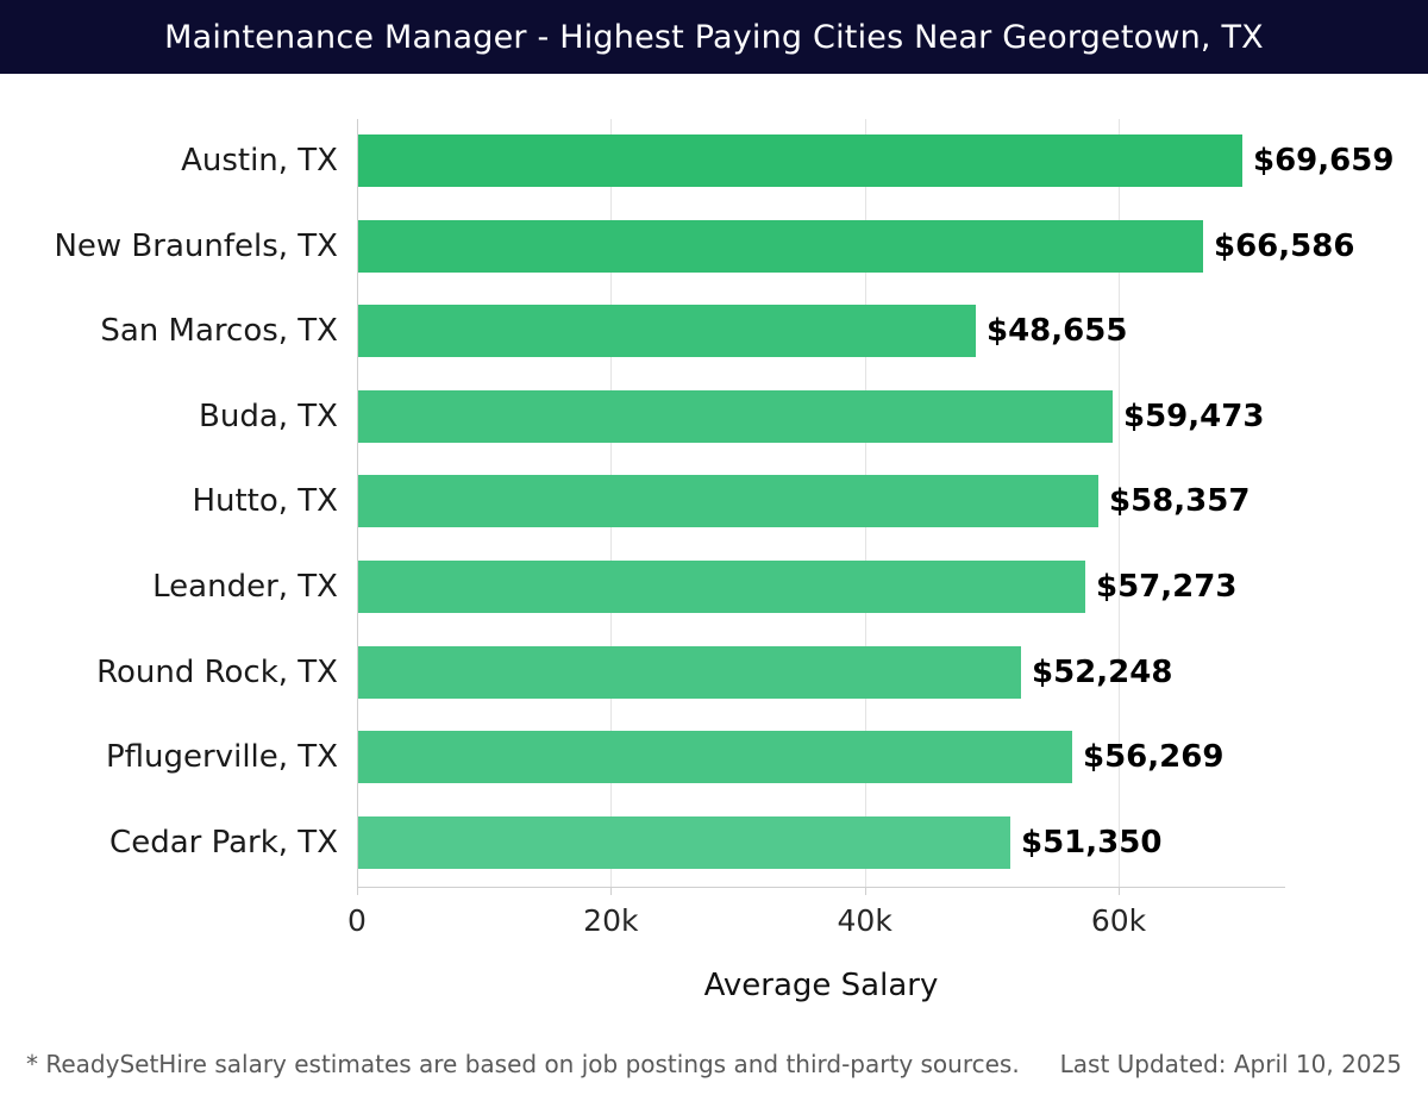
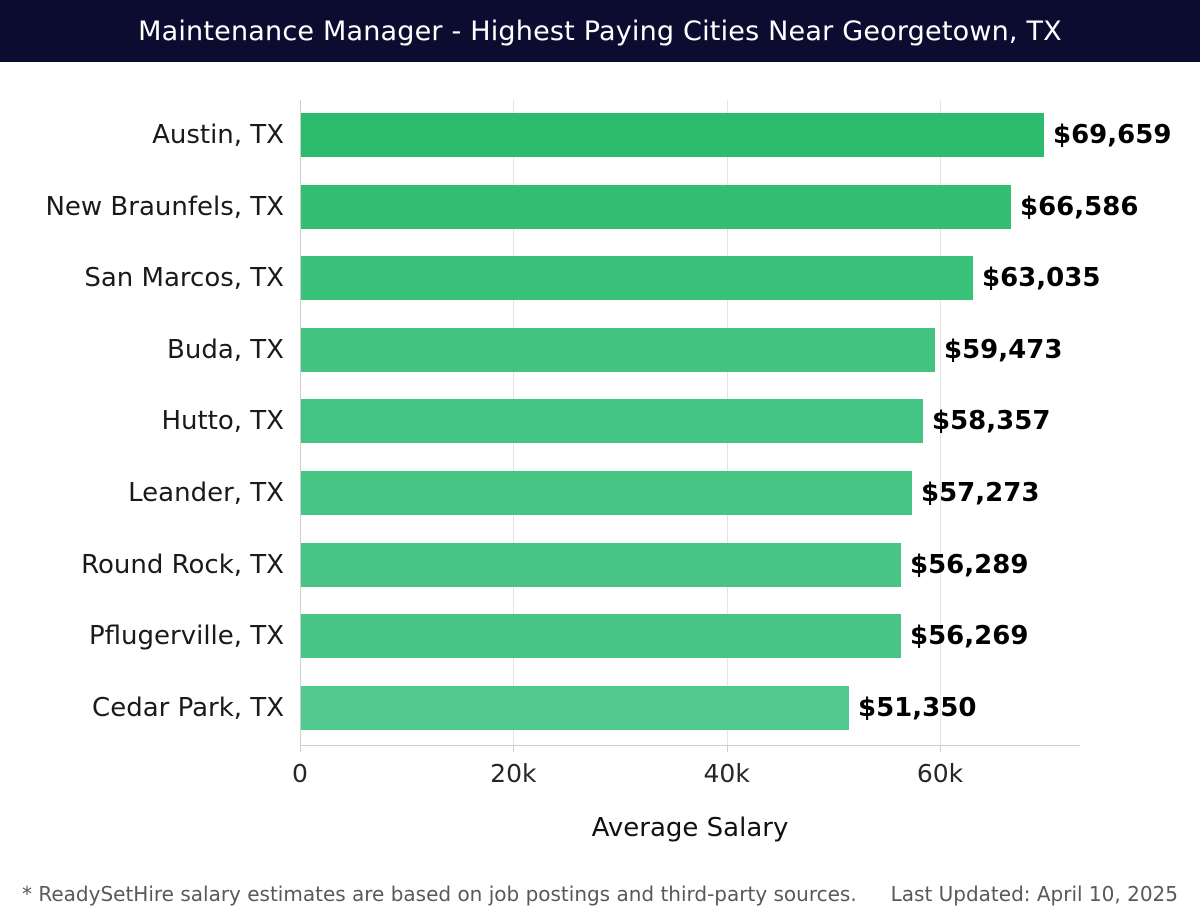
San Marcos, TX: $48,655 -> $63,035
Round Rock, TX: $52,248 -> $56,289
